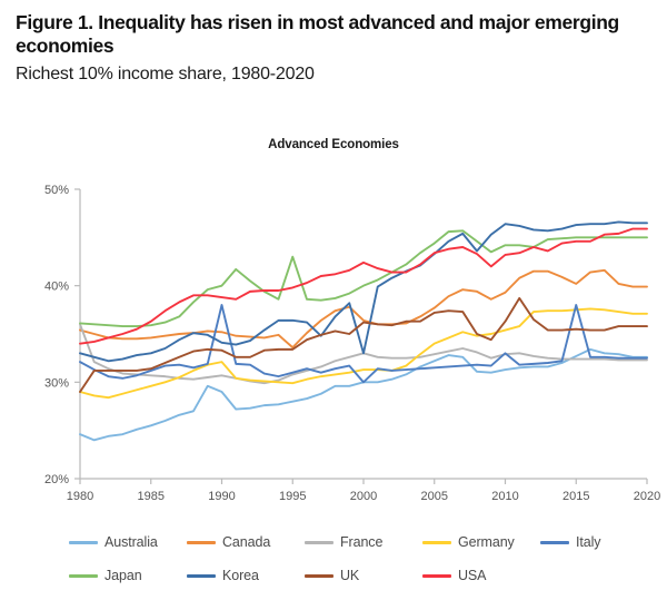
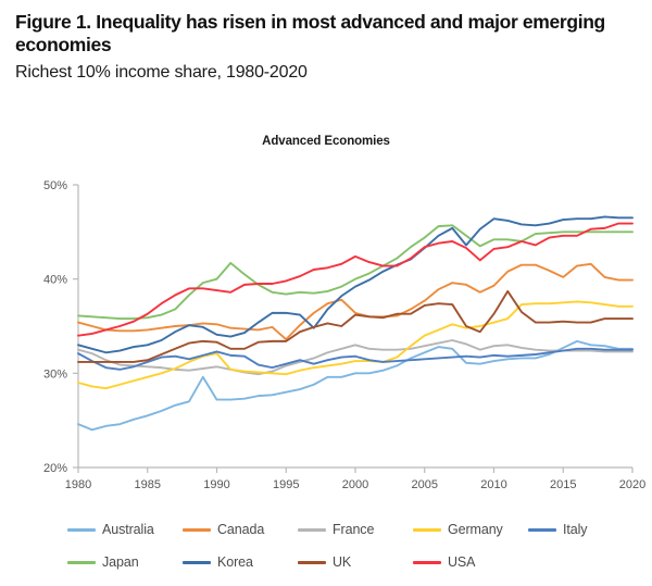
France/1980: 36% -> 32%
UK/1980: 29% -> 31%
Australia/1990: 29% -> 27%
Italy/1990: 38% -> 32%
Japan/1995: 43% -> 38%
Italy/2000: 30% -> 32%
Korea/2000: 33% -> 39%
Italy/2010: 33% -> 32%
Italy/2015: 38% -> 32%
